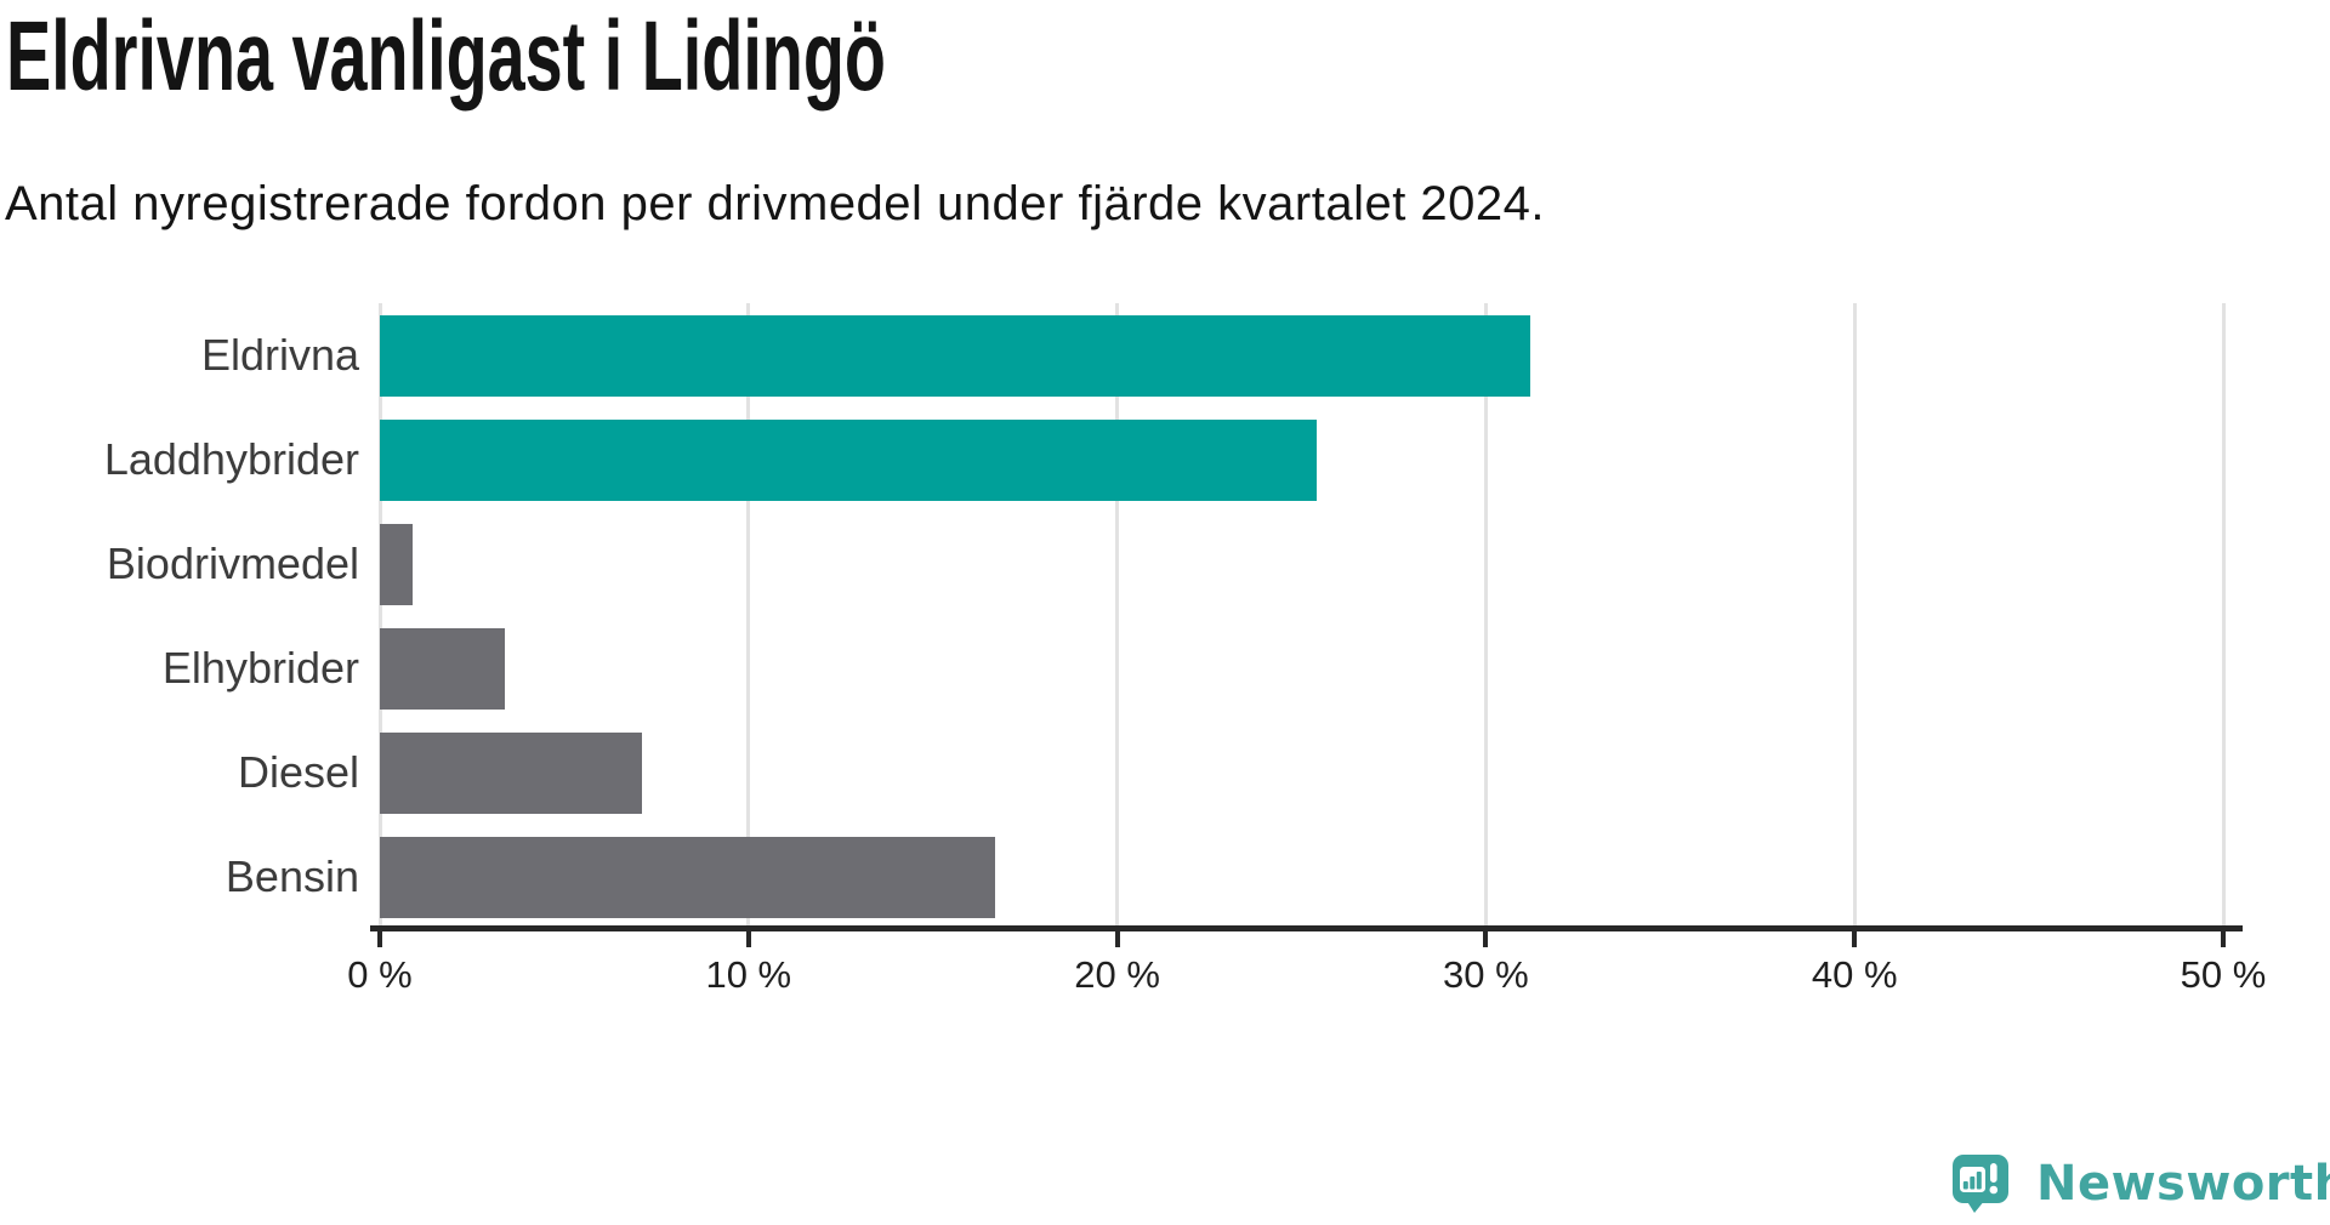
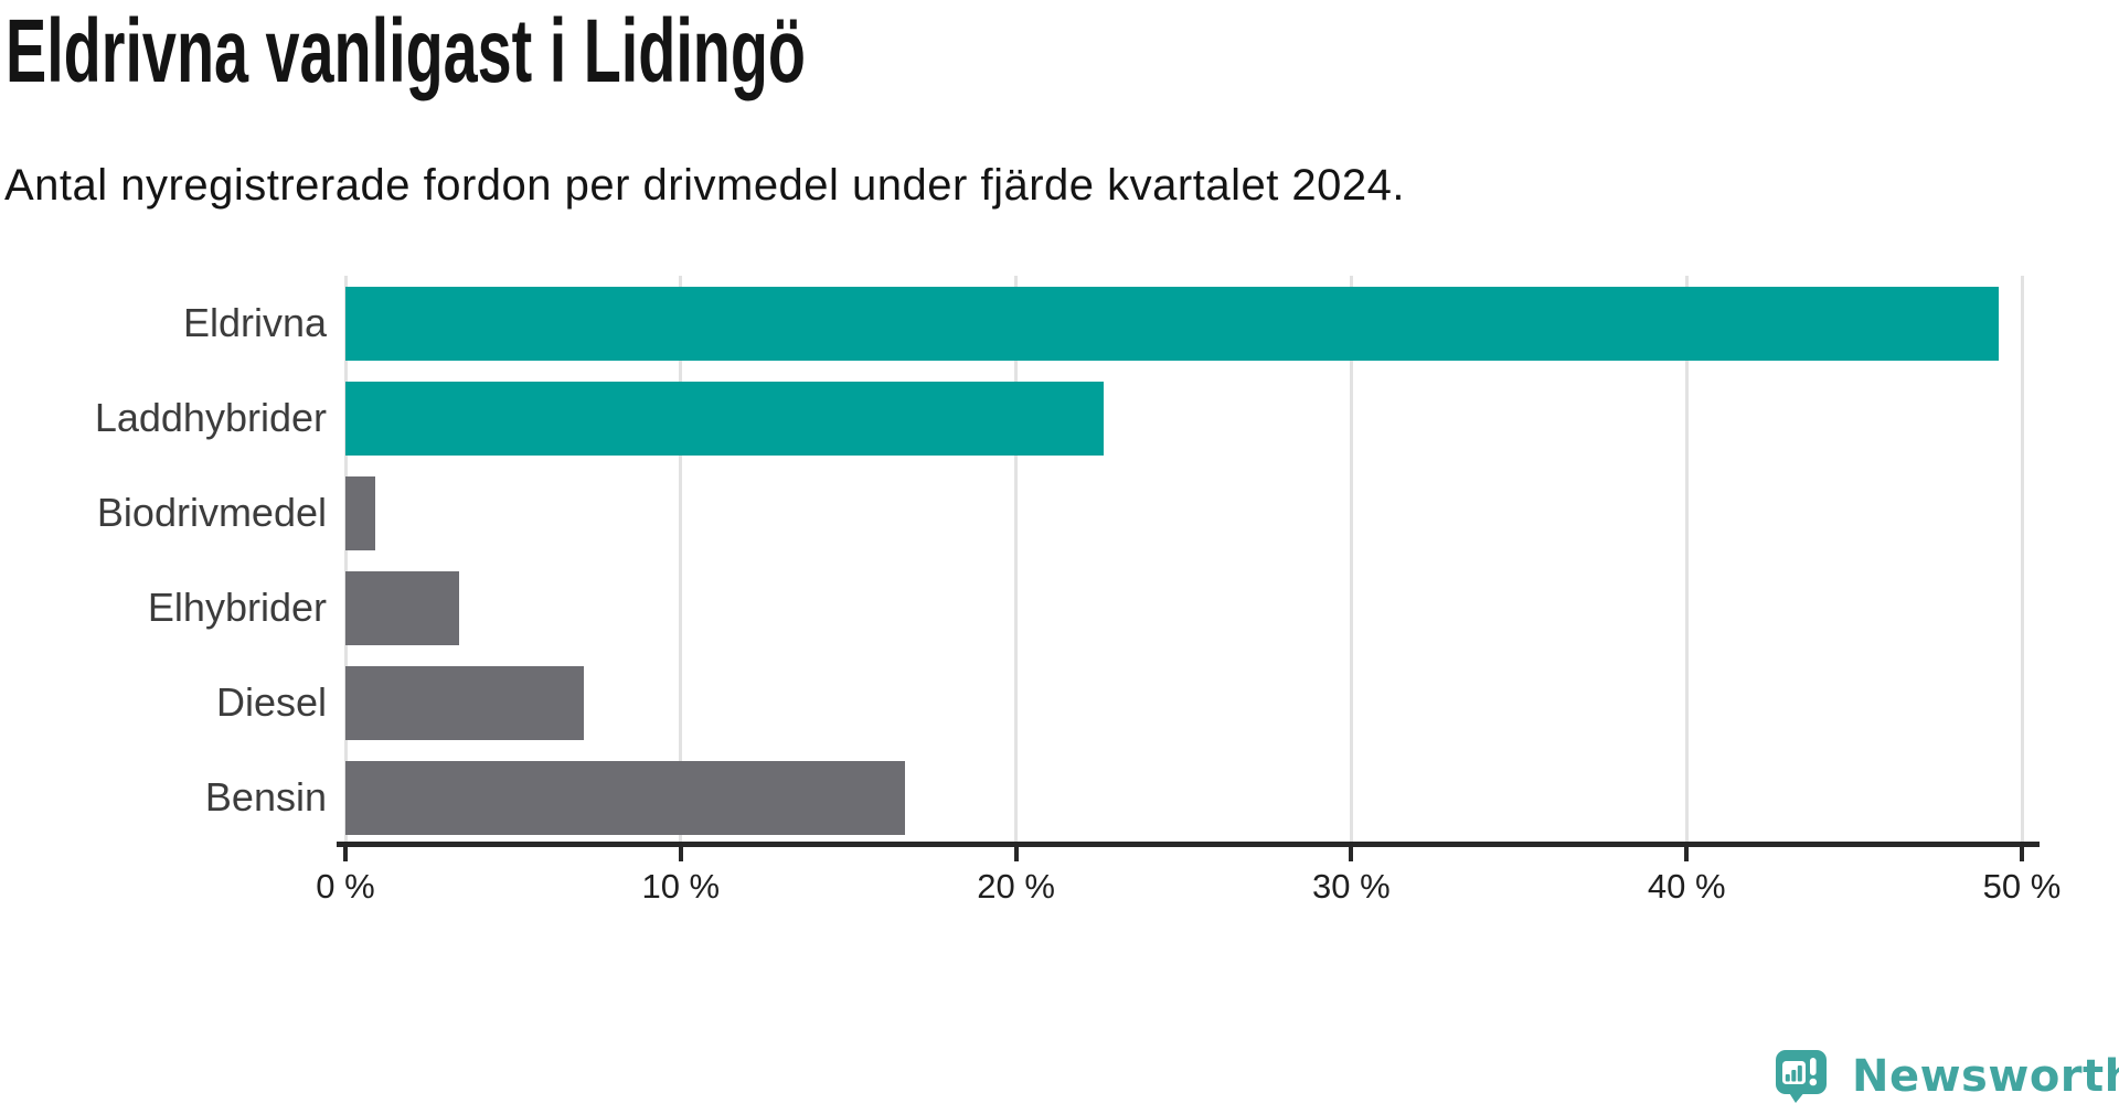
Eldrivna: 31.2% -> 49.3%
Laddhybrider: 25.4% -> 22.6%
